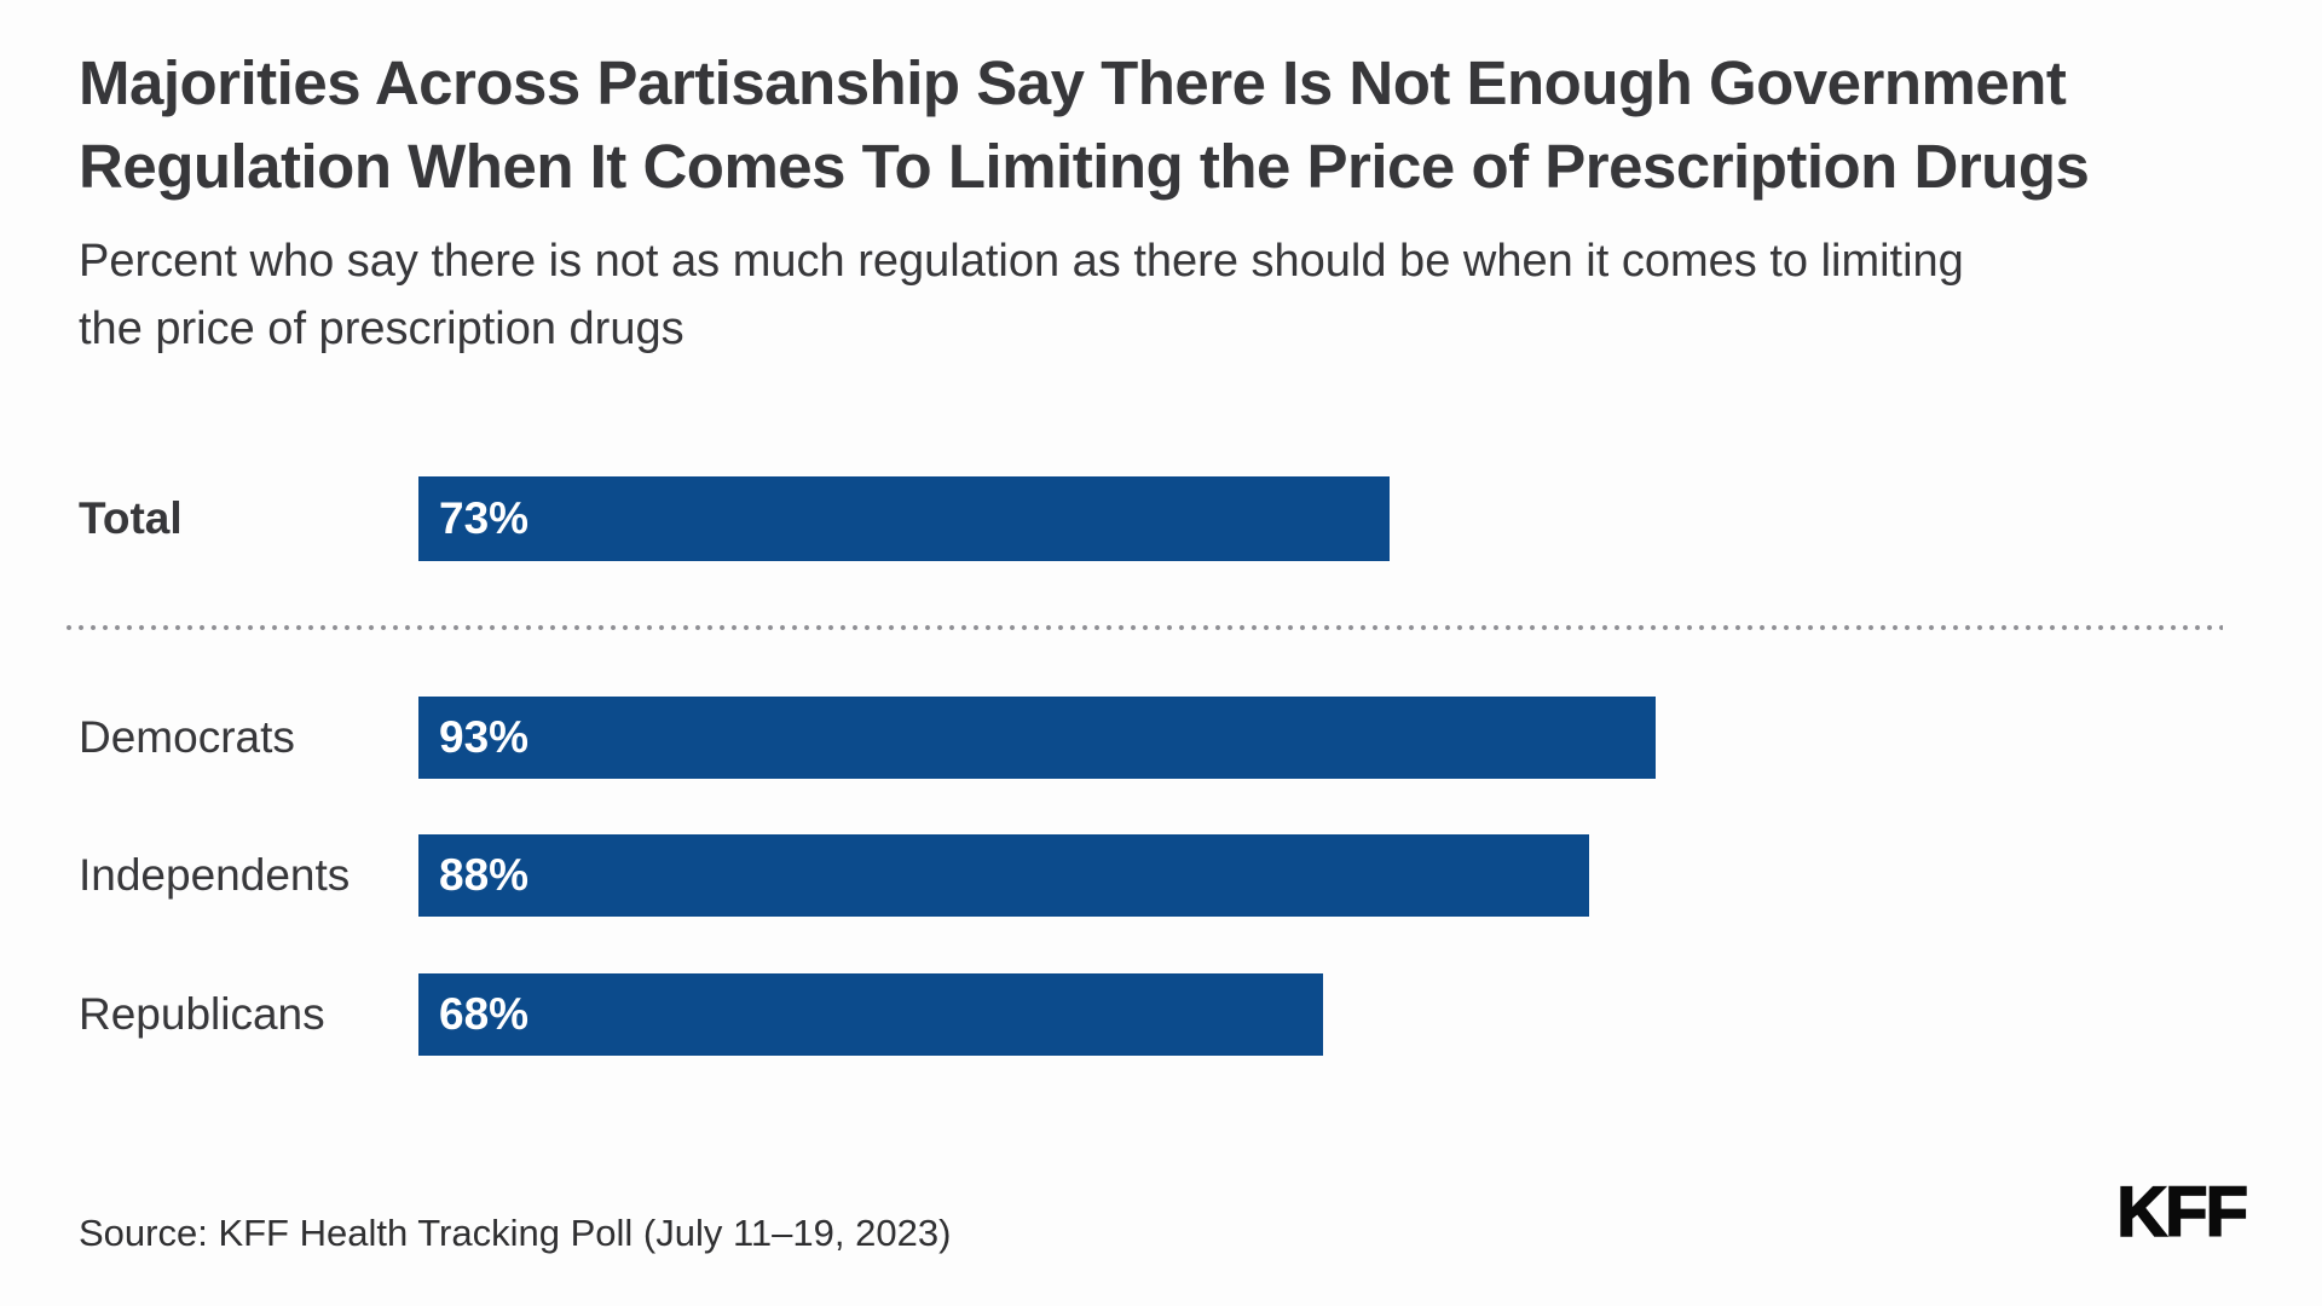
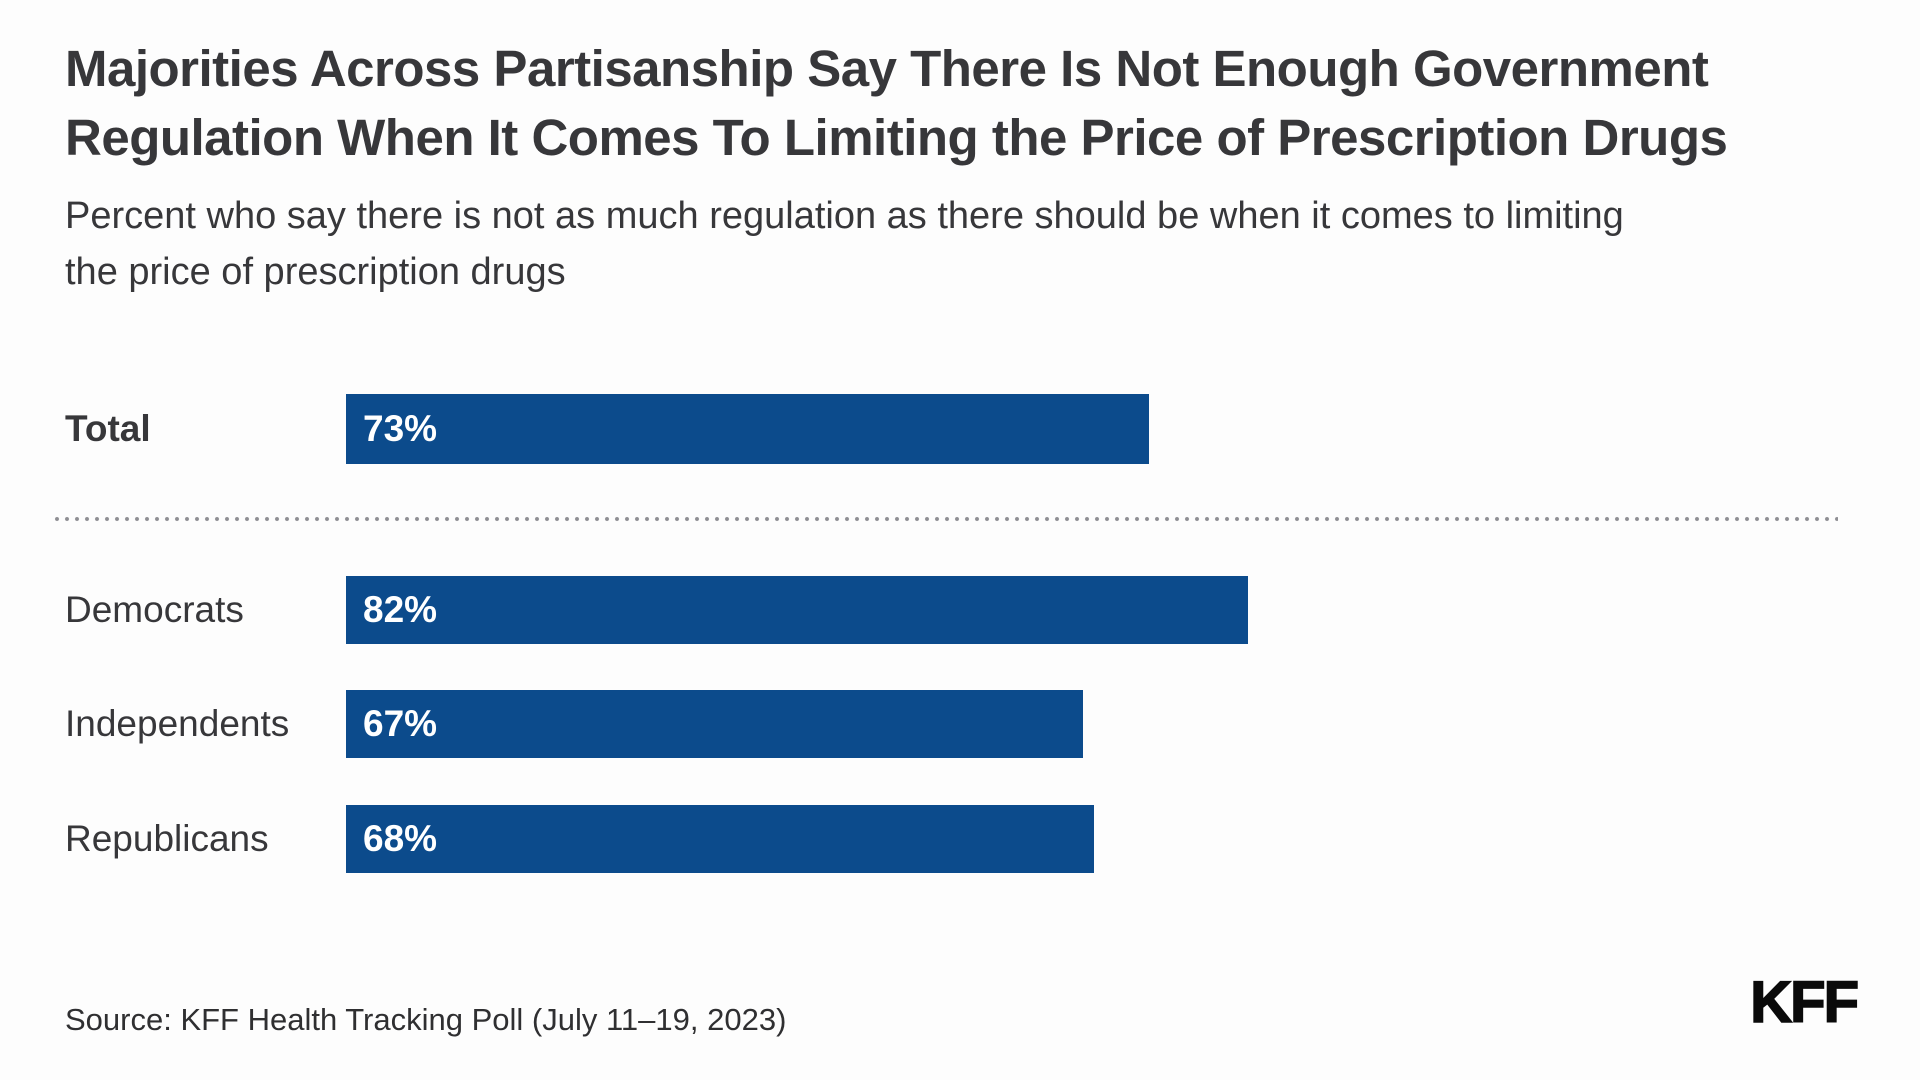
Democrats: 93% -> 82%
Independents: 88% -> 67%
